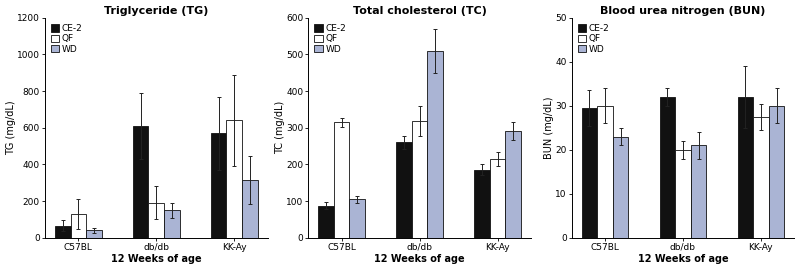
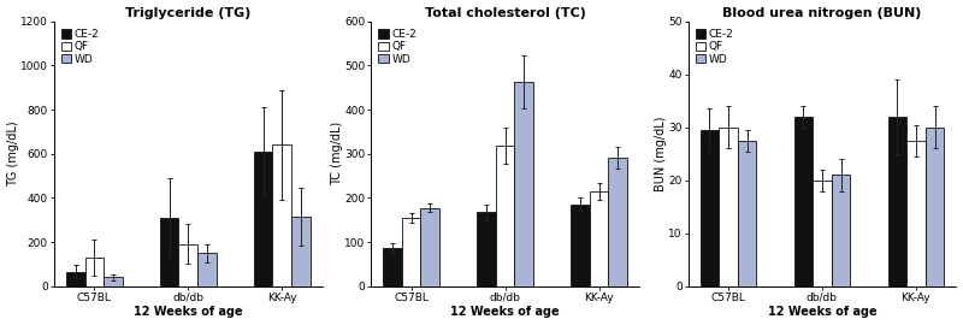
Triglyceride (TG)/CE-2/db/db: 610 -> 310
Triglyceride (TG)/CE-2/KK-Ay: 570 -> 610
Total cholesterol (TC)/QF/C57BL: 315 -> 155
Total cholesterol (TC)/WD/C57BL: 105 -> 178
Total cholesterol (TC)/CE-2/db/db: 260 -> 168
Total cholesterol (TC)/WD/db/db: 510 -> 462
Blood urea nitrogen (BUN)/WD/C57BL: 23.0 -> 27.5
